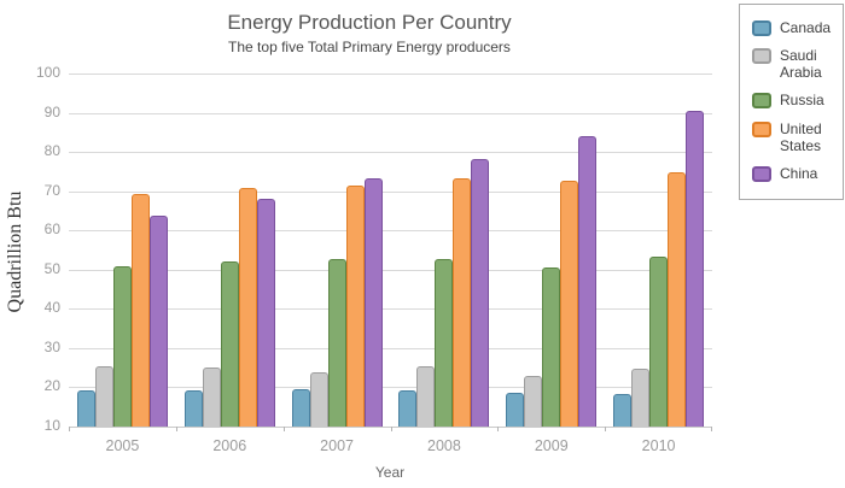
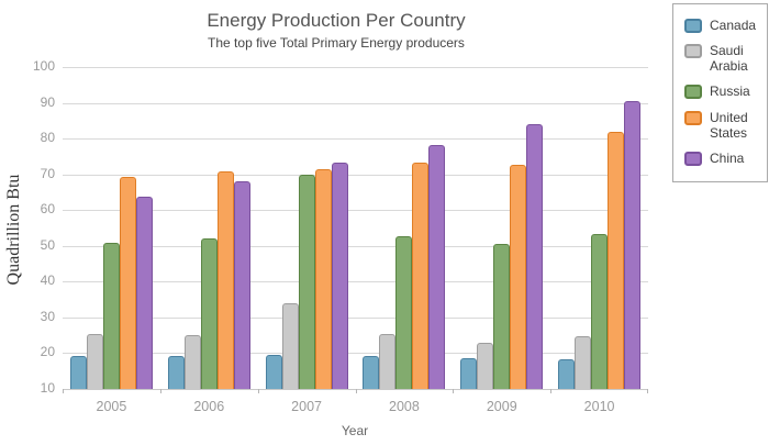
Saudi Arabia/2007: 24 -> 34
Russia/2007: 53 -> 70
United States/2010: 75 -> 82
